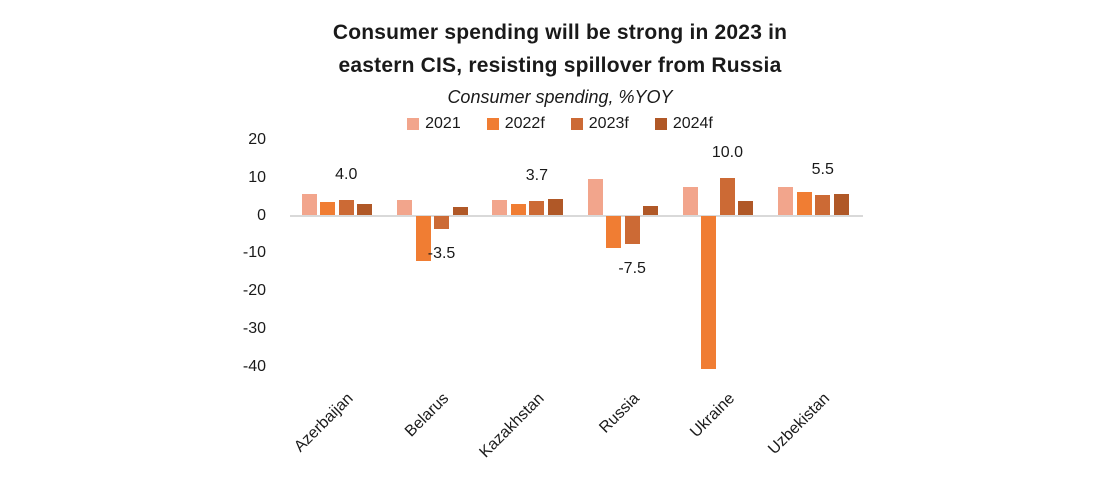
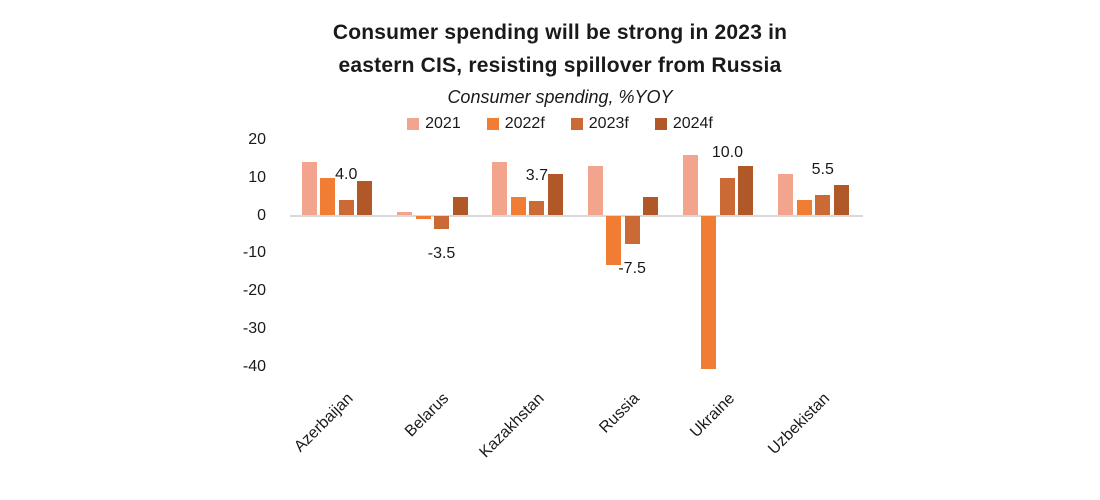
2021/Azerbaijan: 6 -> 14
2022f/Azerbaijan: 4 -> 10
2024f/Azerbaijan: 3 -> 9
2021/Belarus: 4 -> 1
2022f/Belarus: -12 -> -1
2024f/Belarus: 2 -> 5
2021/Kazakhstan: 4 -> 14
2022f/Kazakhstan: 3 -> 5
2024f/Kazakhstan: 4 -> 11
2021/Russia: 10 -> 13
2022f/Russia: -8 -> -13
2024f/Russia: 2 -> 5
2021/Ukraine: 8 -> 16
2024f/Ukraine: 4 -> 13
2021/Uzbekistan: 8 -> 11
2022f/Uzbekistan: 6 -> 4
2024f/Uzbekistan: 6 -> 8
